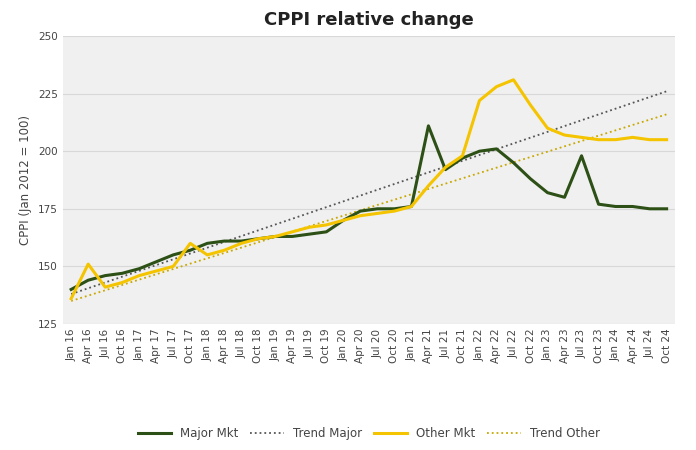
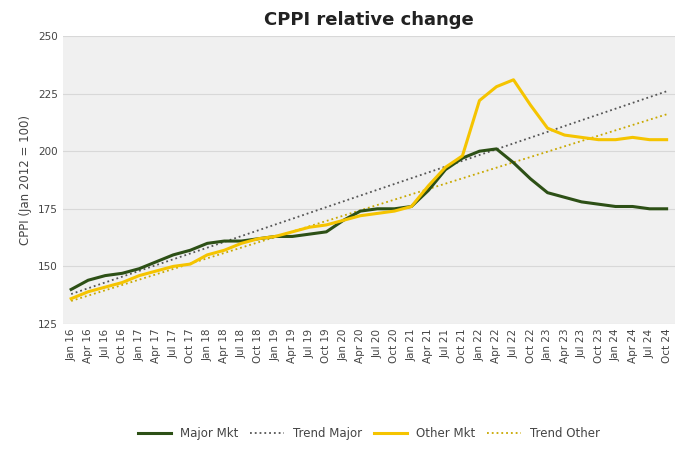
Other Mkt/Apr 16: 151 -> 139
Other Mkt/Oct 17: 160 -> 151
Major Mkt/Apr 21: 211 -> 183
Major Mkt/Jul 23: 198 -> 178
